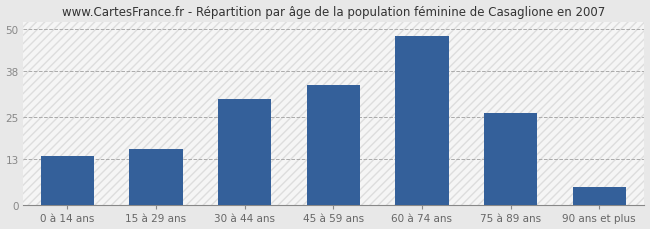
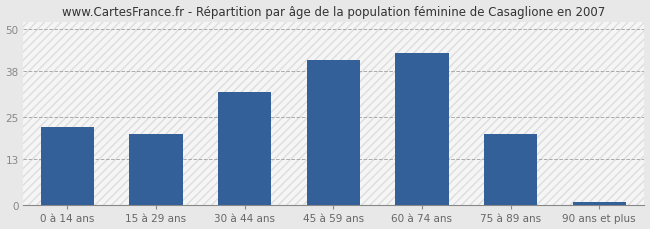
0 à 14 ans: 14 -> 22
15 à 29 ans: 16 -> 20
30 à 44 ans: 30 -> 32
45 à 59 ans: 34 -> 41
60 à 74 ans: 48 -> 43
75 à 89 ans: 26 -> 20
90 ans et plus: 5 -> 1
